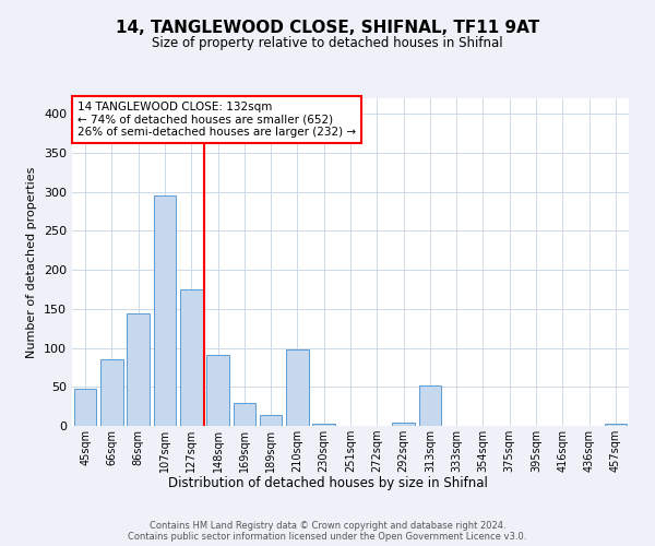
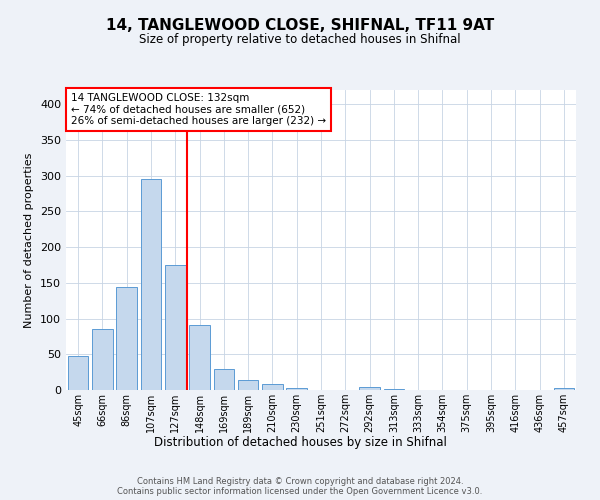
210sqm: 98 -> 8
313sqm: 52 -> 2
